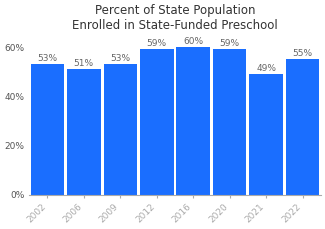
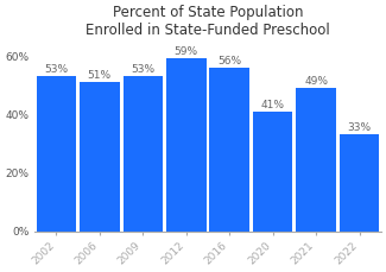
2016: 60% -> 56%
2020: 59% -> 41%
2022: 55% -> 33%
